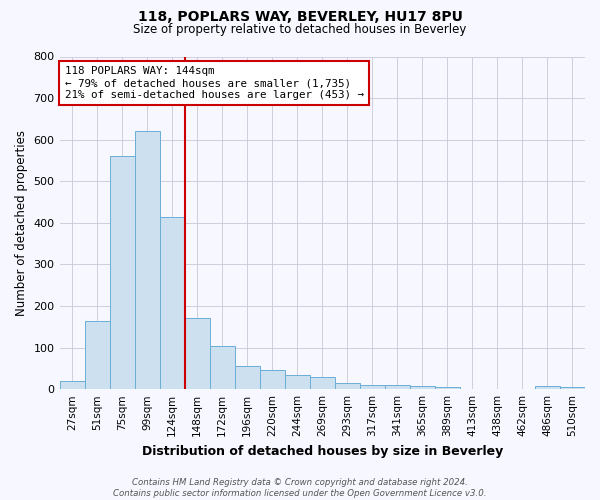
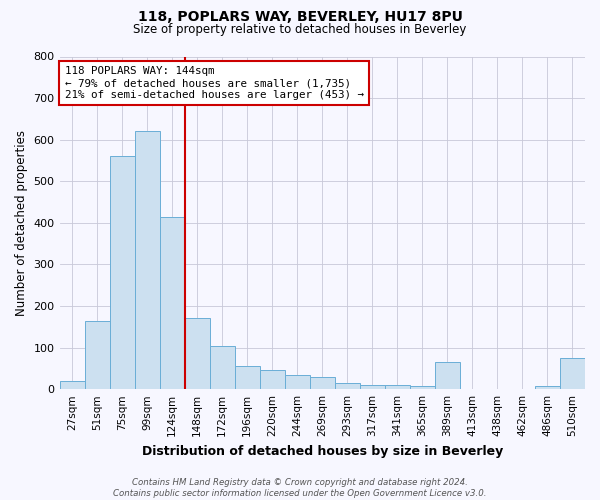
389sqm: 5 -> 65
510sqm: 5 -> 75
